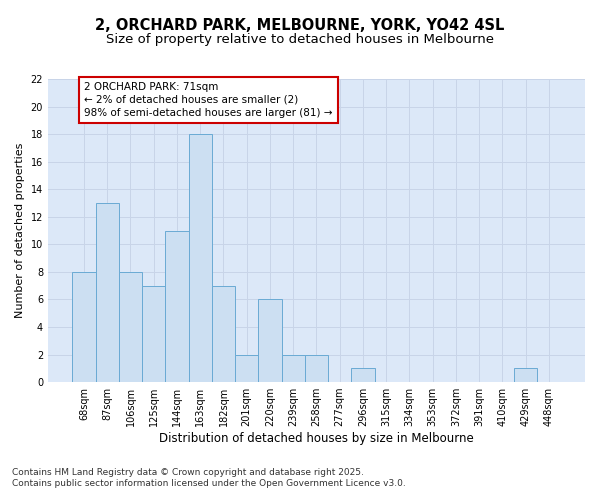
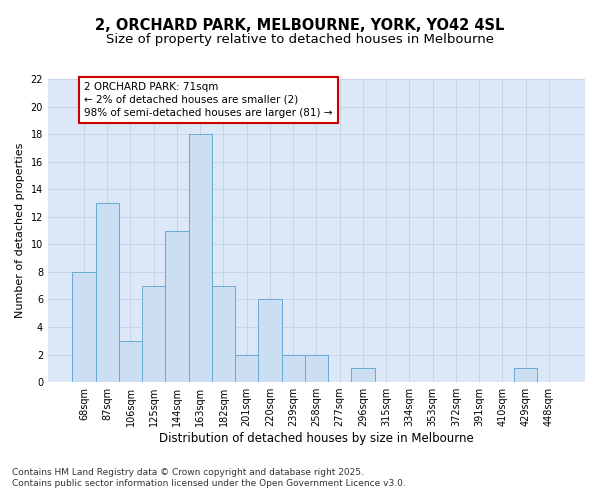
106sqm: 8 -> 3
